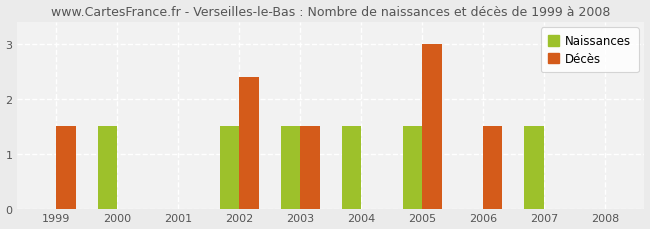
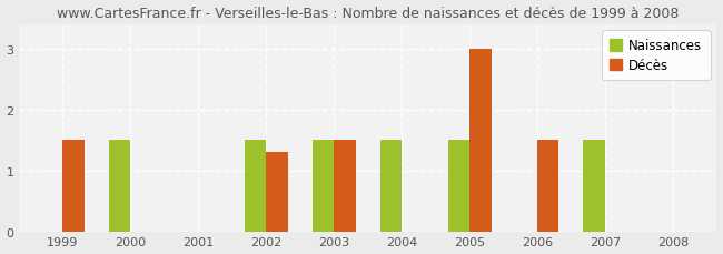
Décès/2002: 2.4 -> 1.3
